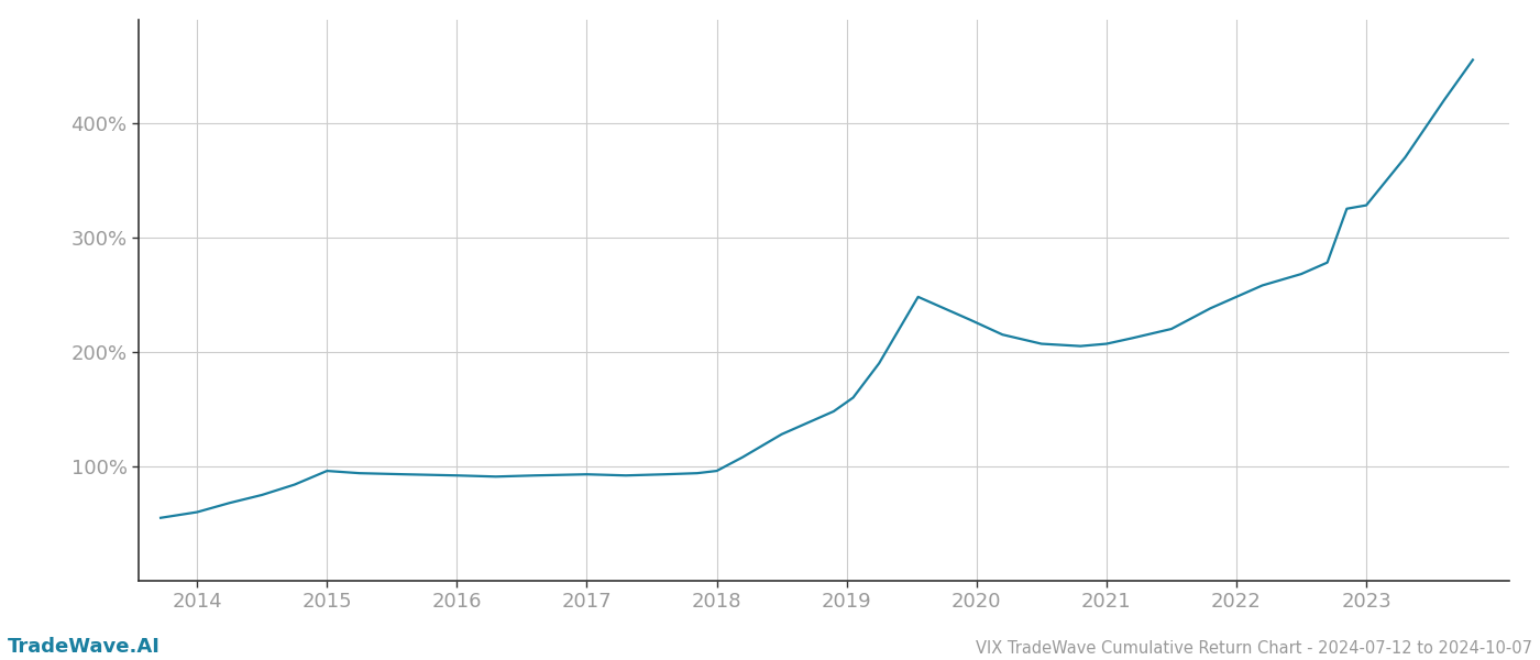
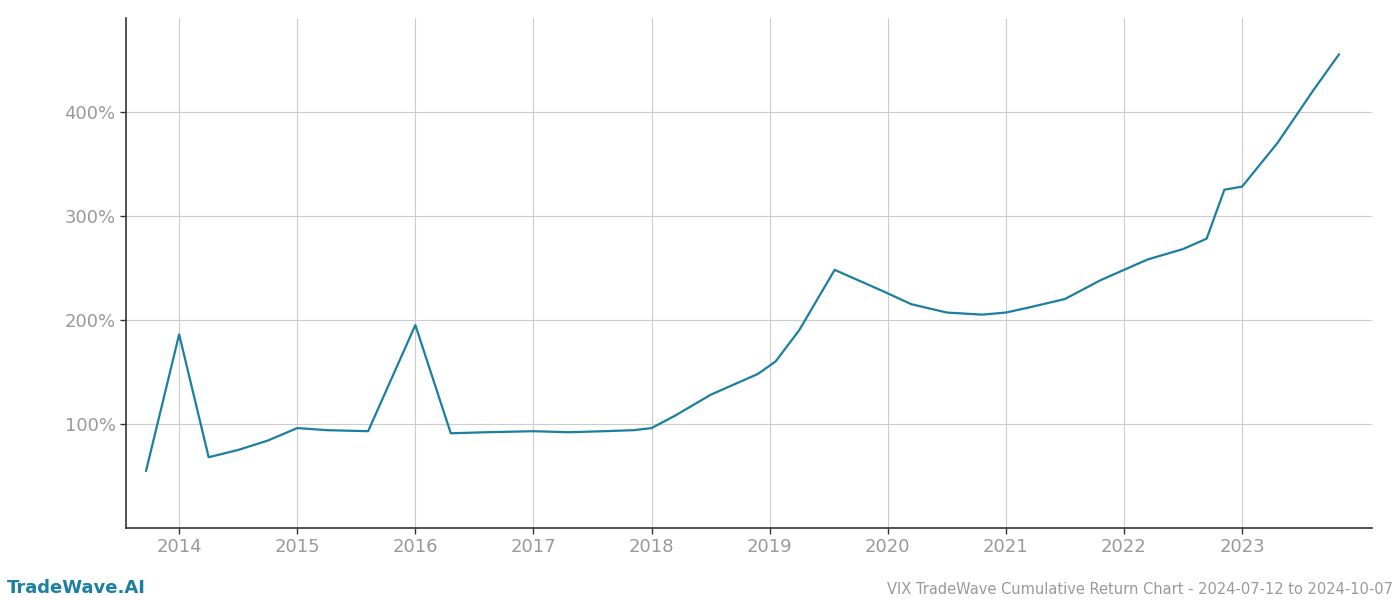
2014: 60% -> 186%
2016: 92% -> 195%
